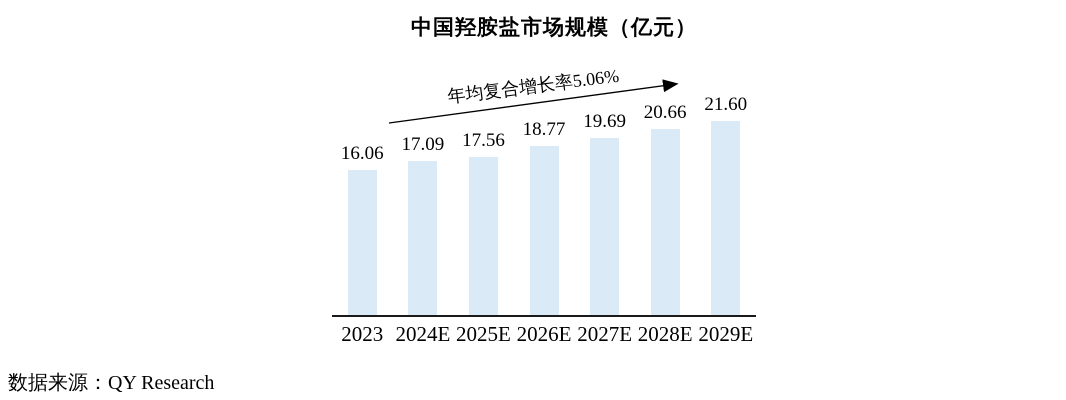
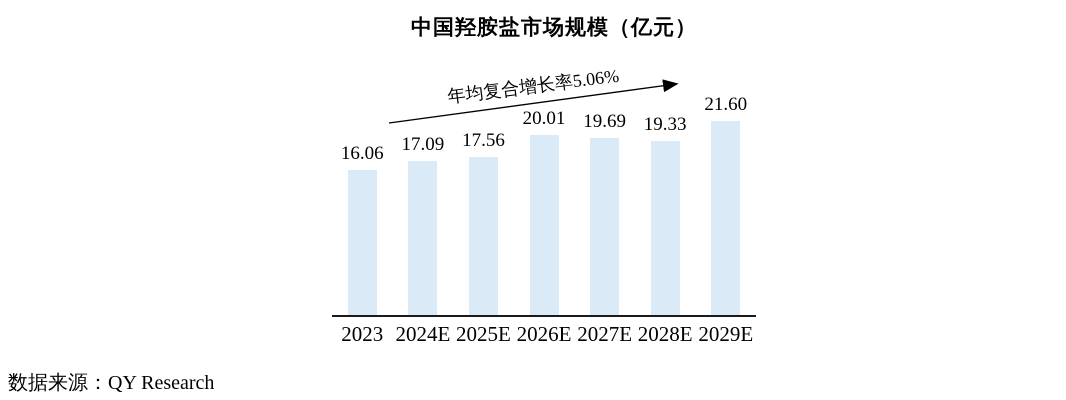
2026E: 18.77 -> 20.01
2028E: 20.66 -> 19.33
